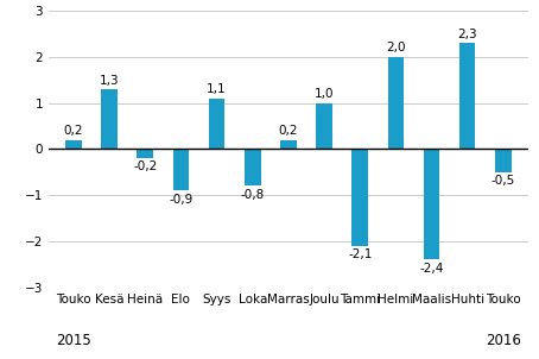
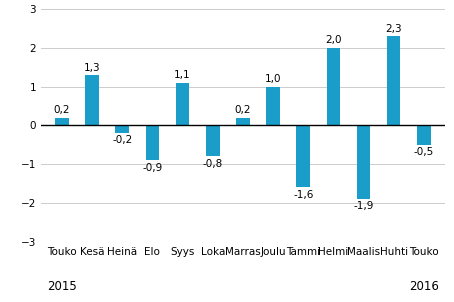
Tammi: -2,1 -> -1,6
Maalis: -2,4 -> -1,9
